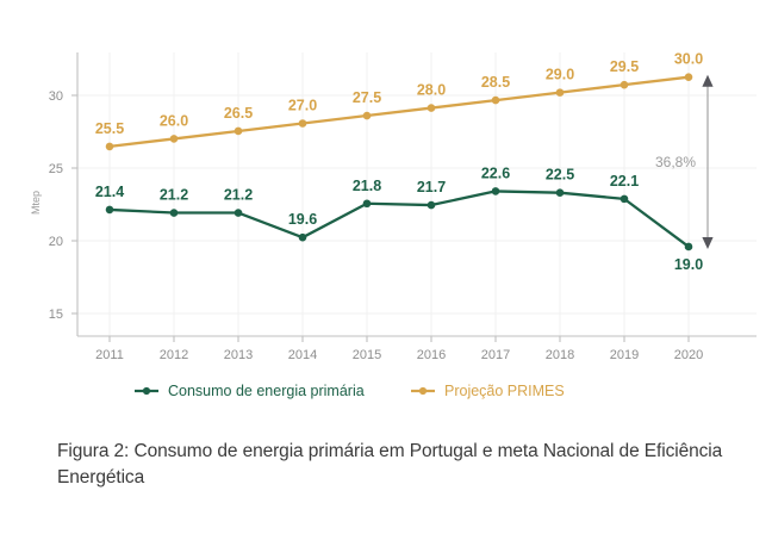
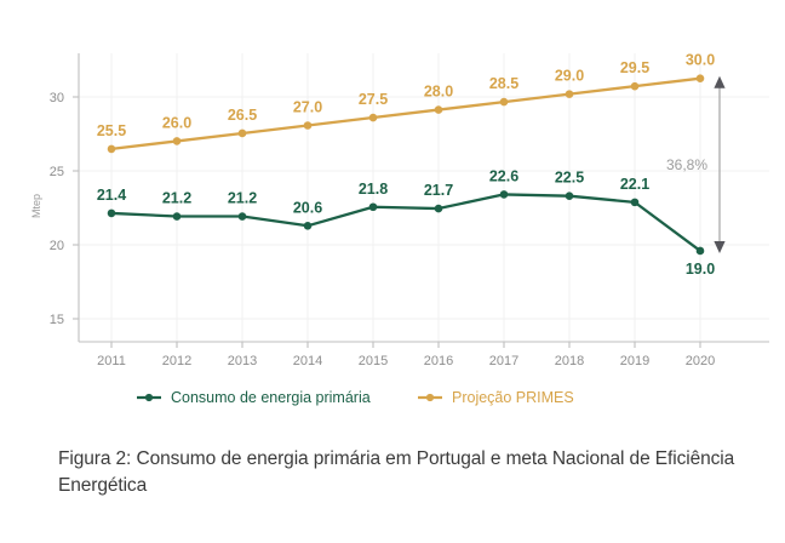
Consumo de energia primária/2014: 19.6 -> 20.6
